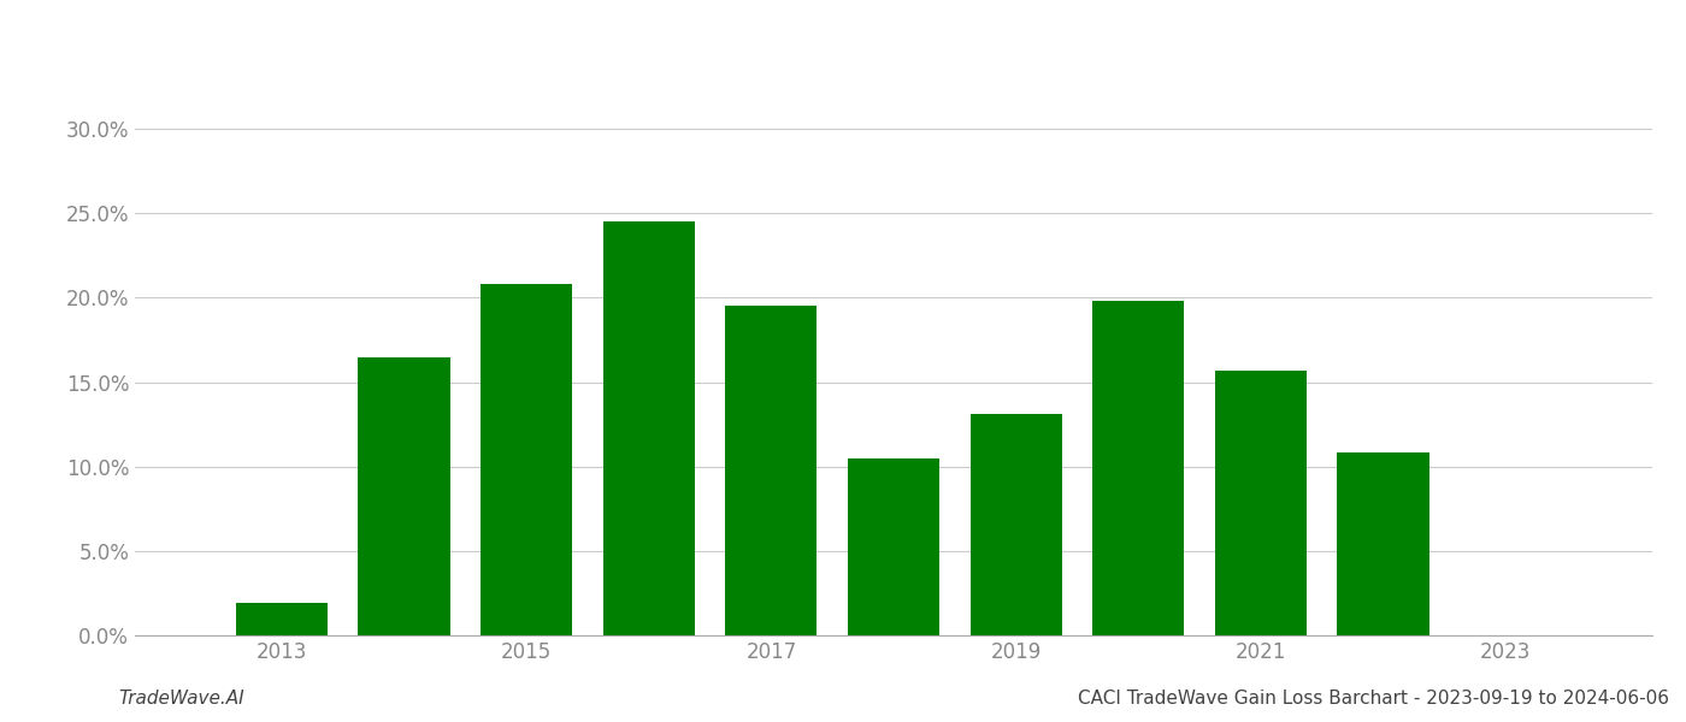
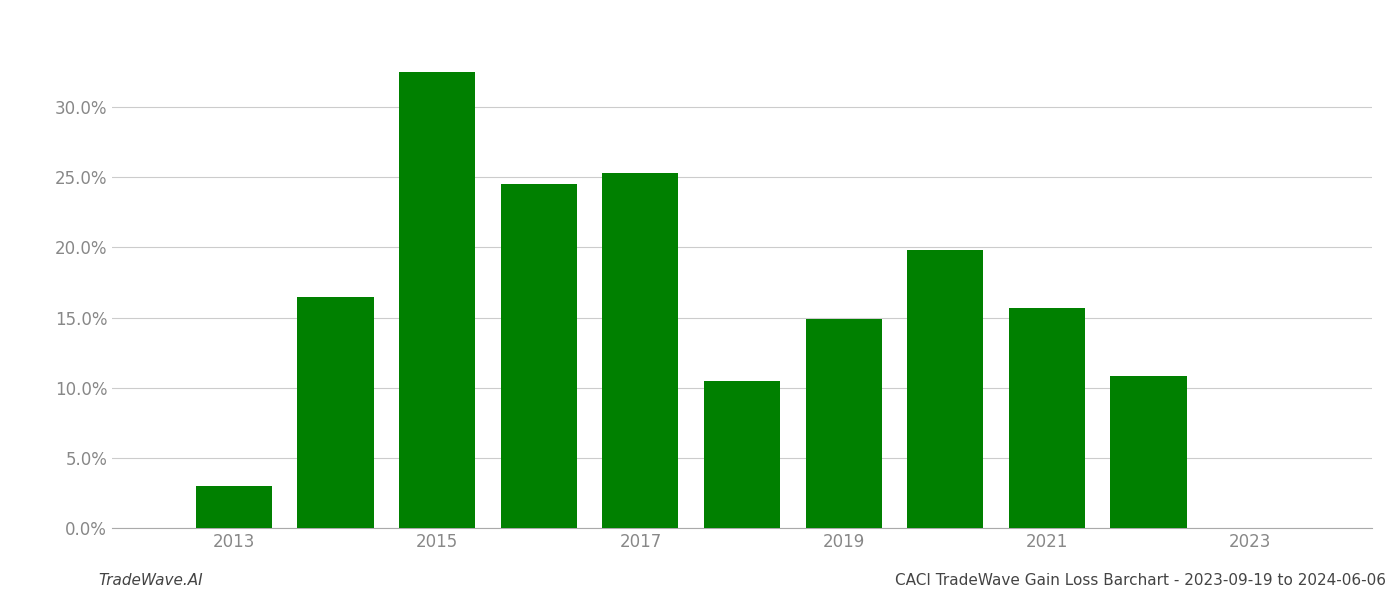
2013: 1.9% -> 3.0%
2015: 20.8% -> 32.5%
2017: 19.5% -> 25.3%
2019: 13.1% -> 14.9%
